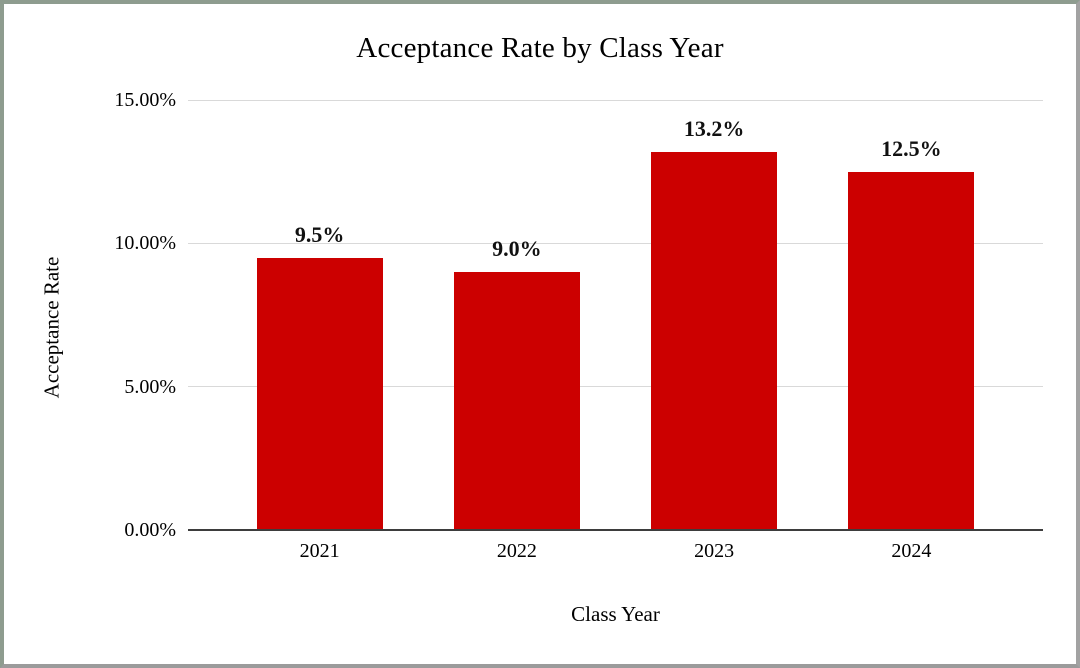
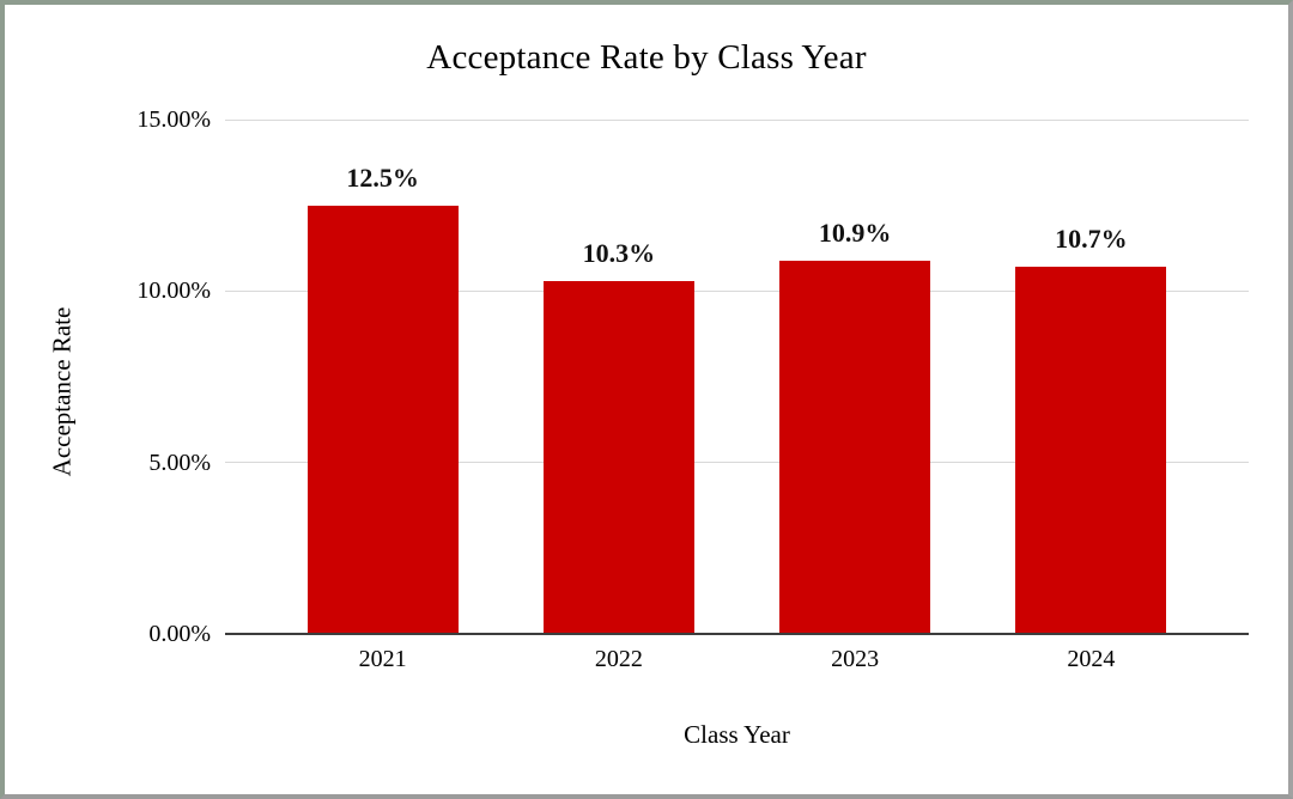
2021: 9.5% -> 12.5%
2022: 9.0% -> 10.3%
2023: 13.2% -> 10.9%
2024: 12.5% -> 10.7%
